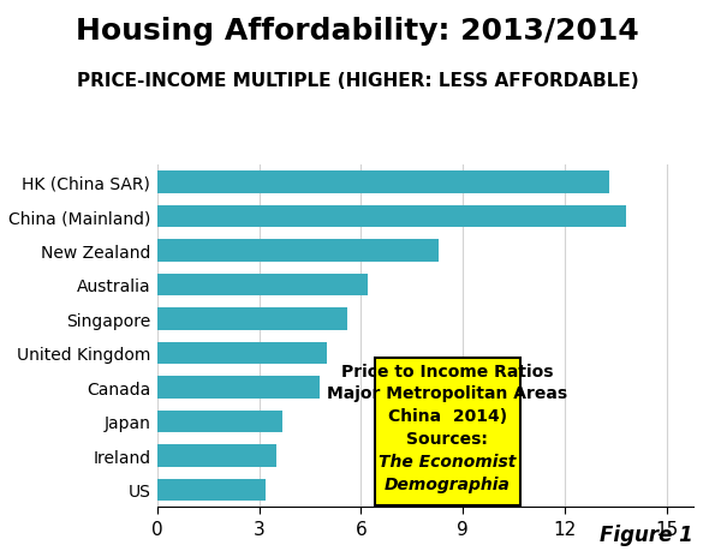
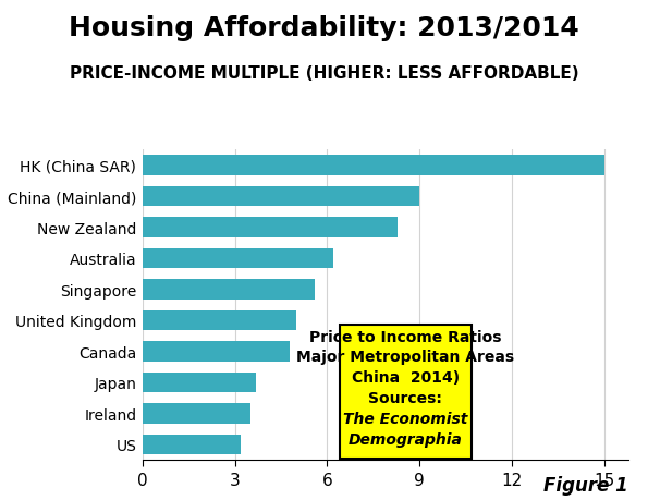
HK (China SAR): 13.3 -> 15.0
China (Mainland): 13.8 -> 9.0
